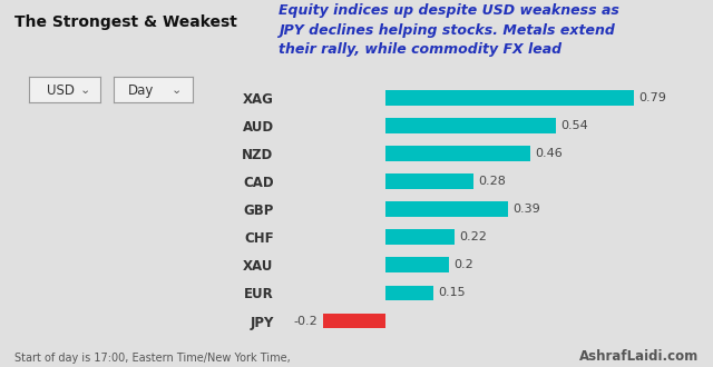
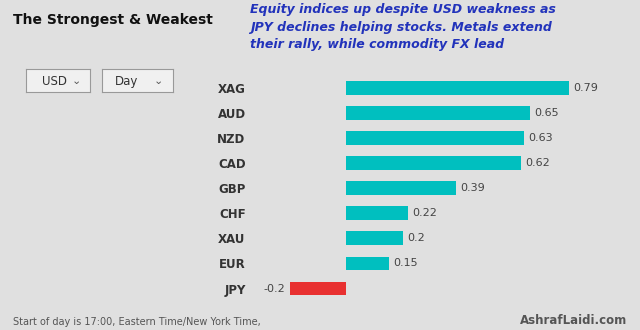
AUD: 0.54 -> 0.65
NZD: 0.46 -> 0.63
CAD: 0.28 -> 0.62
